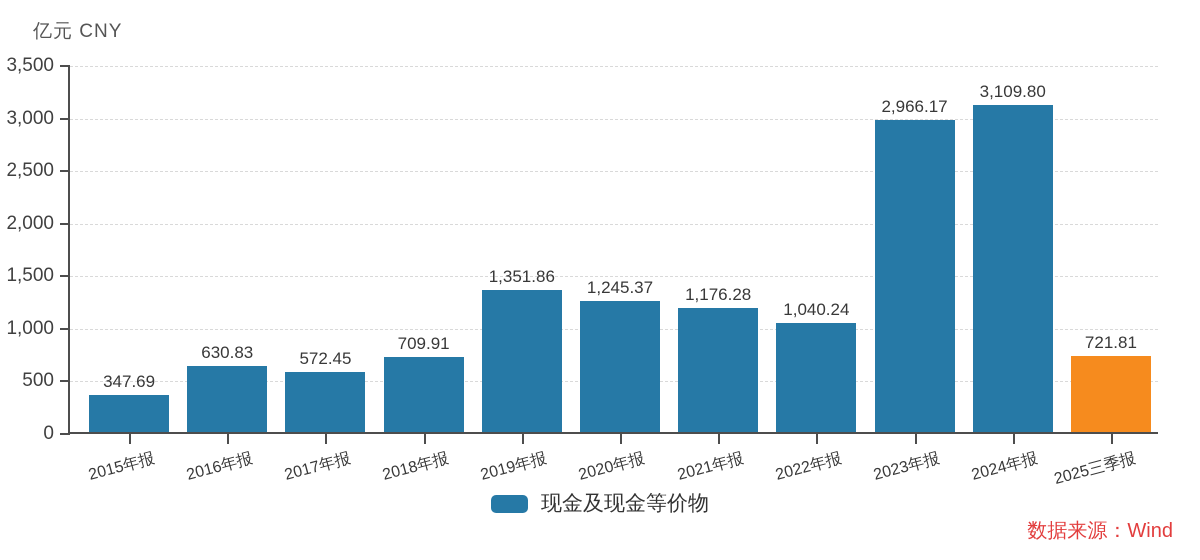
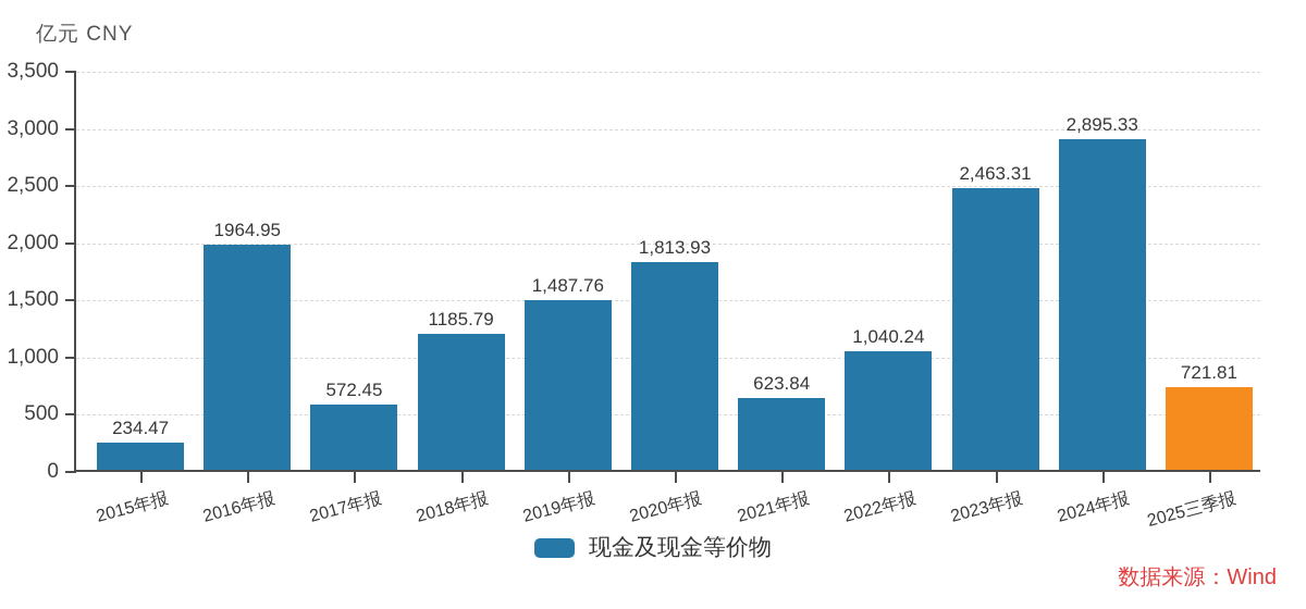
2015年报: 347.69 -> 234.47
2016年报: 630.83 -> 1964.95
2018年报: 709.91 -> 1185.79
2019年报: 1,351.86 -> 1,487.76
2020年报: 1,245.37 -> 1,813.93
2021年报: 1,176.28 -> 623.84
2023年报: 2,966.17 -> 2,463.31
2024年报: 3,109.80 -> 2,895.33
